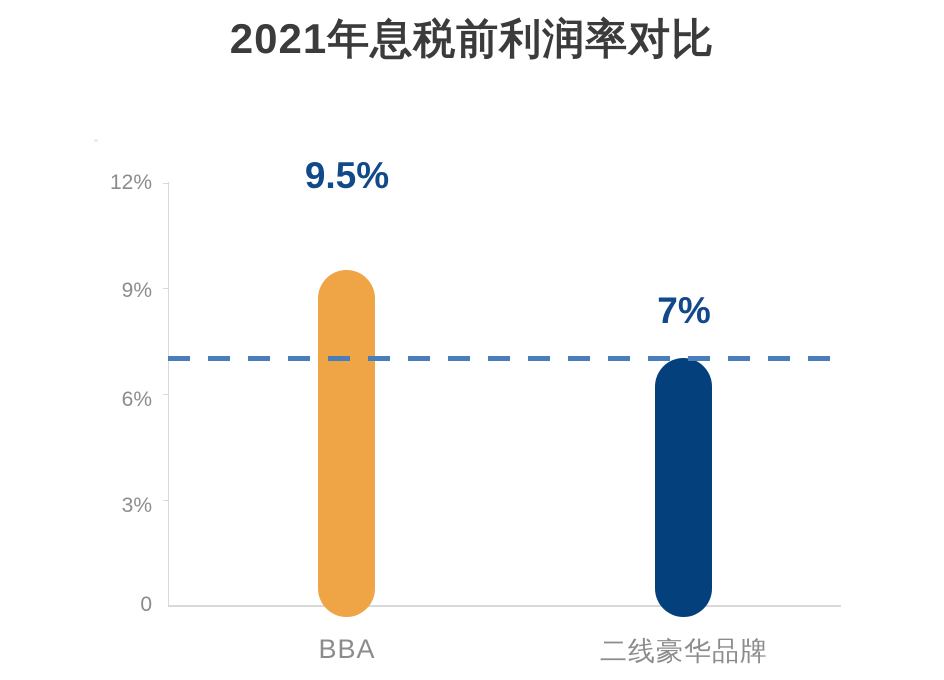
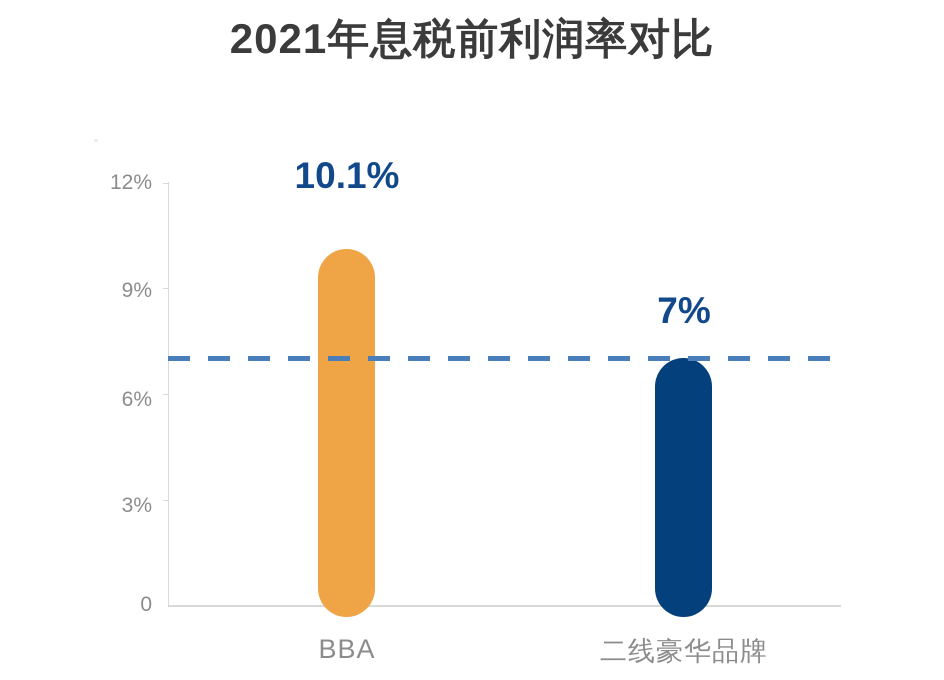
BBA: 9.5% -> 10.1%
